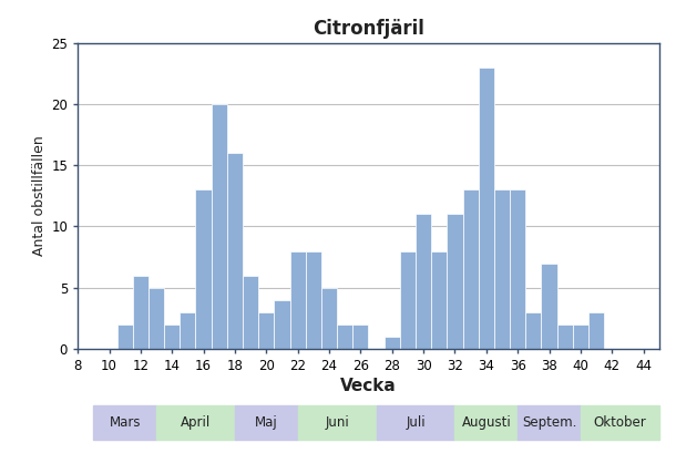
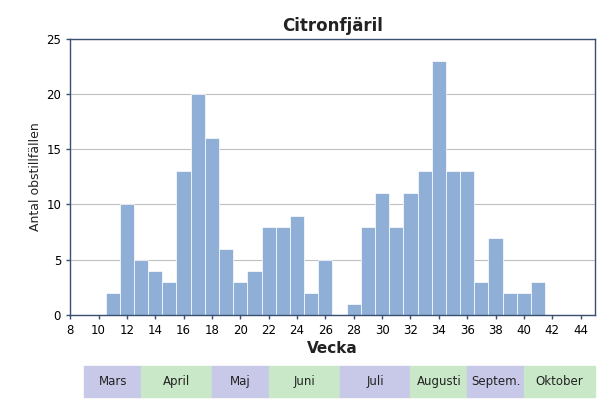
12: 6 -> 10
14: 2 -> 4
24: 5 -> 9
26: 2 -> 5
